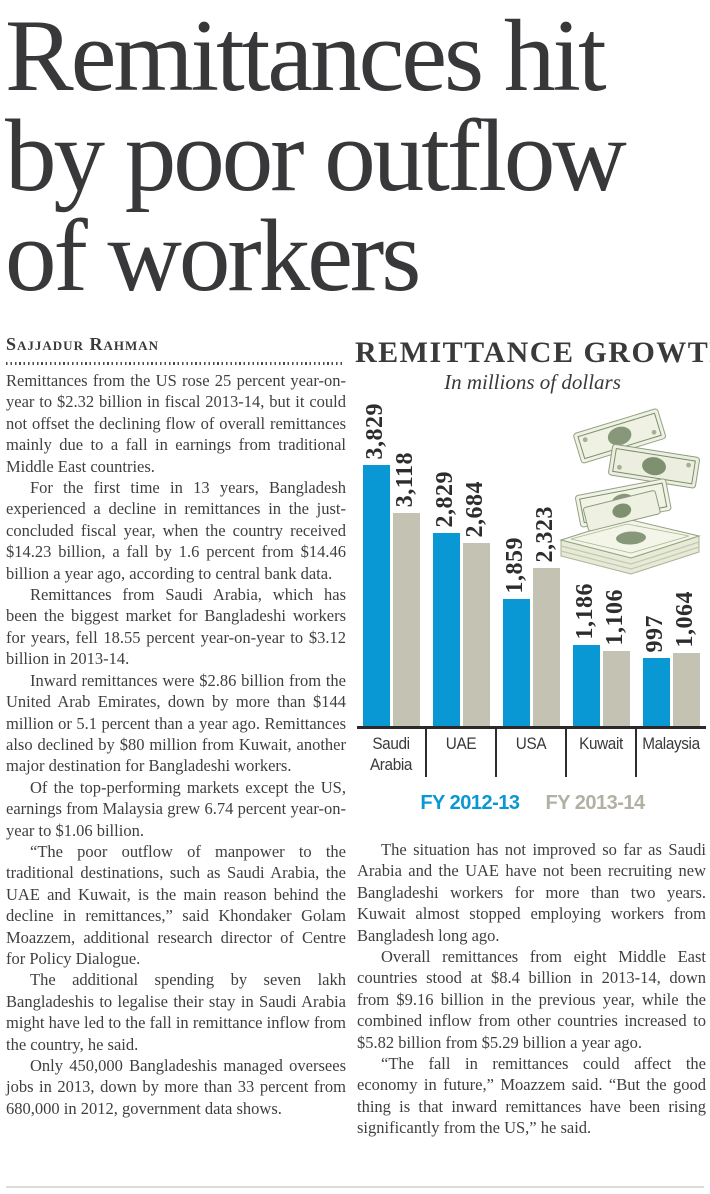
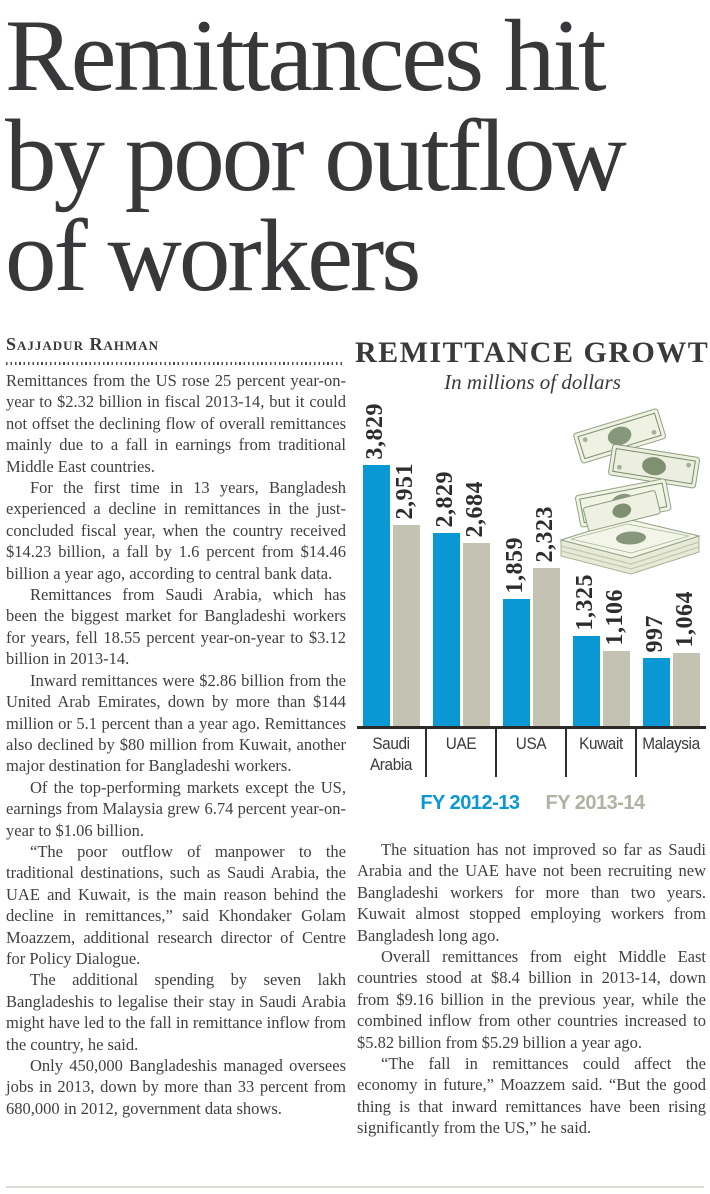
FY 2013-14/Saudi Arabia: 3,118 -> 2,951
FY 2012-13/Kuwait: 1,186 -> 1,325
